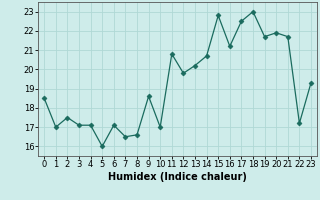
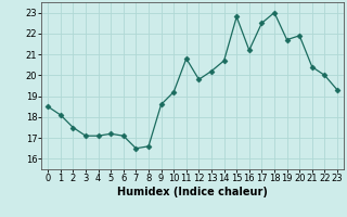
1: 17.0 -> 18.1
5: 16.0 -> 17.2
10: 17.0 -> 19.2
21: 21.7 -> 20.4
22: 17.2 -> 20.0
